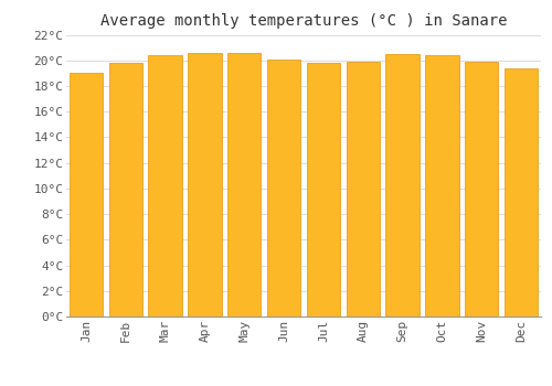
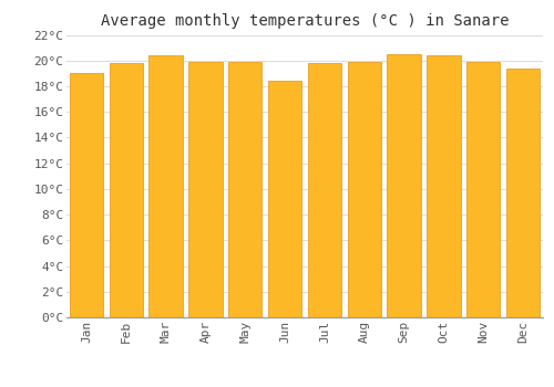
Apr: 20.6°C -> 19.9°C
May: 20.6°C -> 19.9°C
Jun: 20.1°C -> 18.4°C
